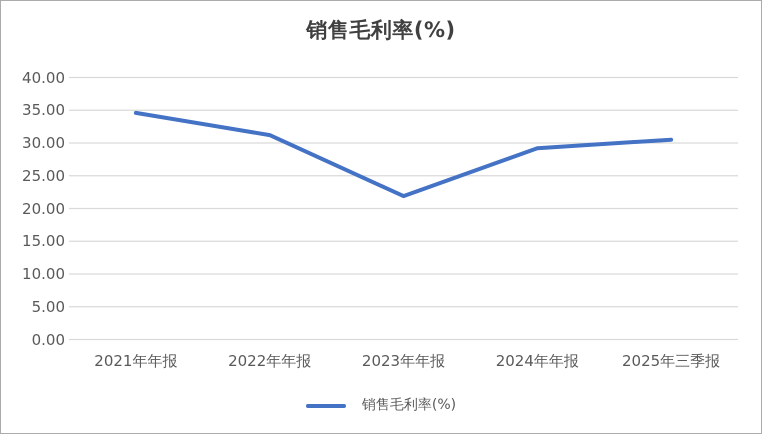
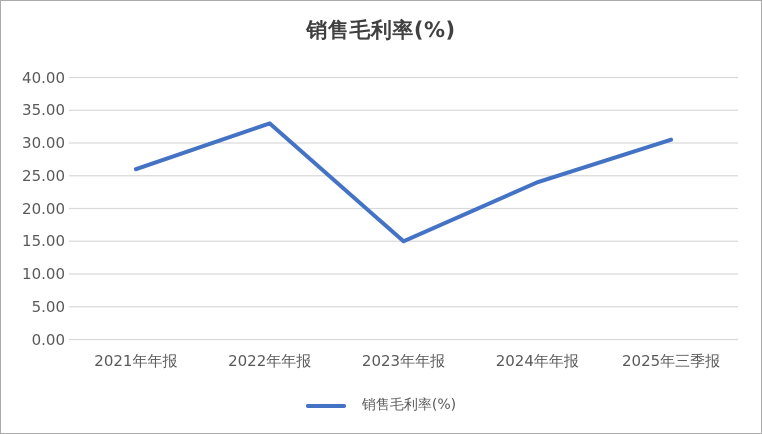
2021年年报: 35 -> 26
2022年年报: 31 -> 33
2023年年报: 22 -> 15
2024年年报: 29 -> 24
